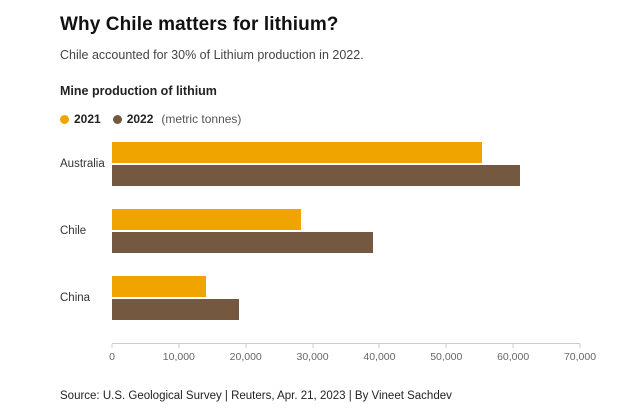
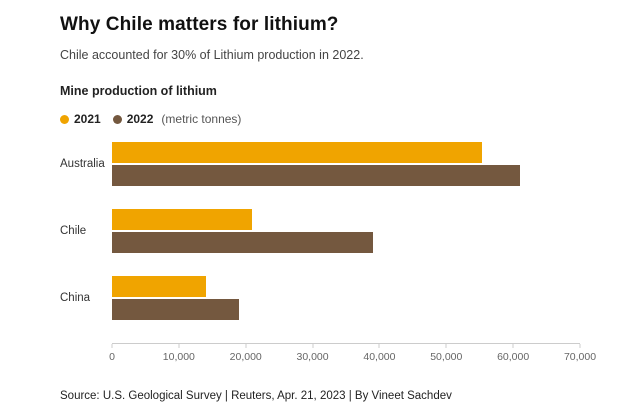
2021/Chile: 28000 -> 21000
